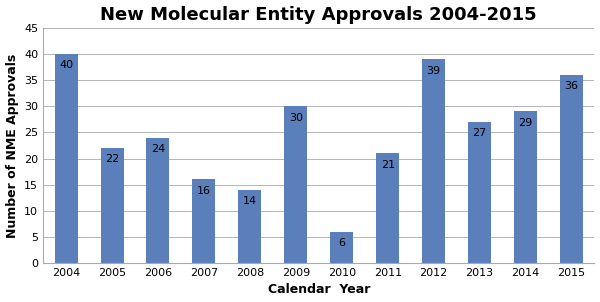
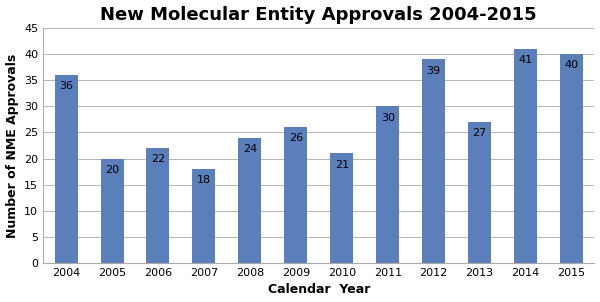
2004: 40 -> 36
2005: 22 -> 20
2006: 24 -> 22
2007: 16 -> 18
2008: 14 -> 24
2009: 30 -> 26
2010: 6 -> 21
2011: 21 -> 30
2014: 29 -> 41
2015: 36 -> 40
